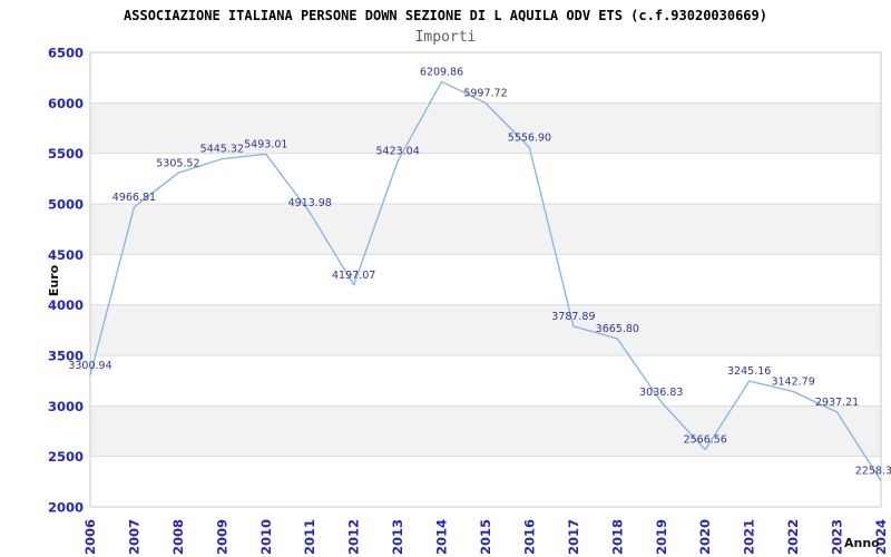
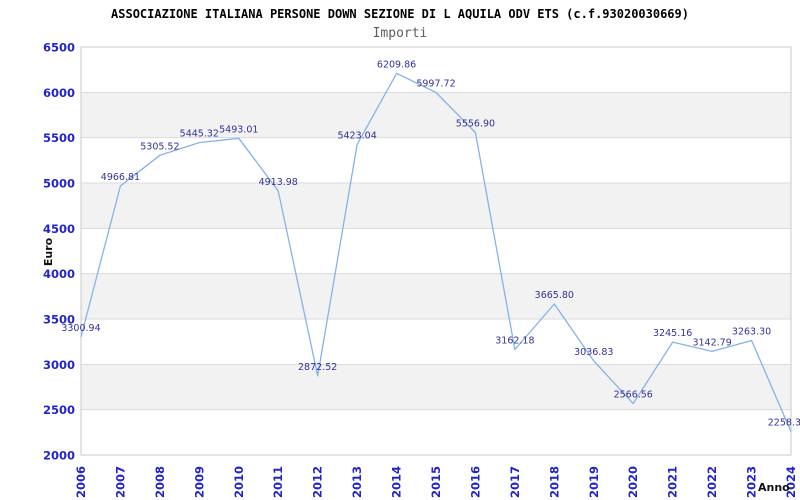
2012: 4197.07 -> 2872.52
2017: 3787.89 -> 3162.18
2023: 2937.21 -> 3263.30
